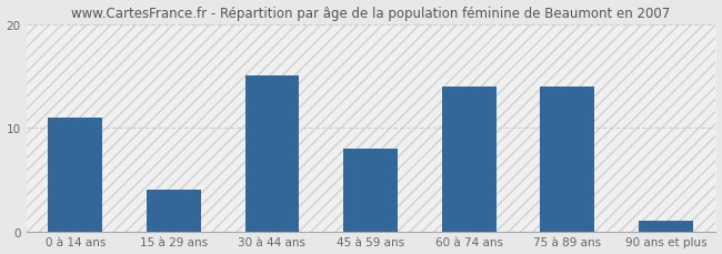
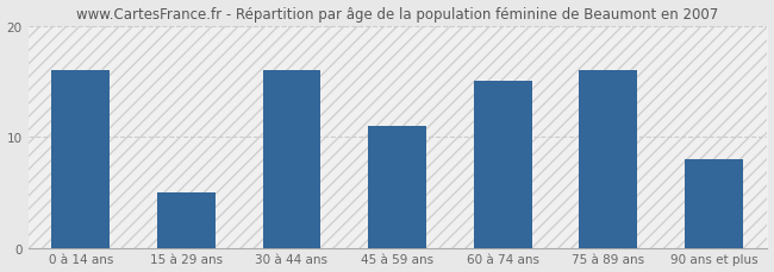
0 à 14 ans: 11 -> 16
15 à 29 ans: 4 -> 5
30 à 44 ans: 15 -> 16
45 à 59 ans: 8 -> 11
60 à 74 ans: 14 -> 15
75 à 89 ans: 14 -> 16
90 ans et plus: 1 -> 8
